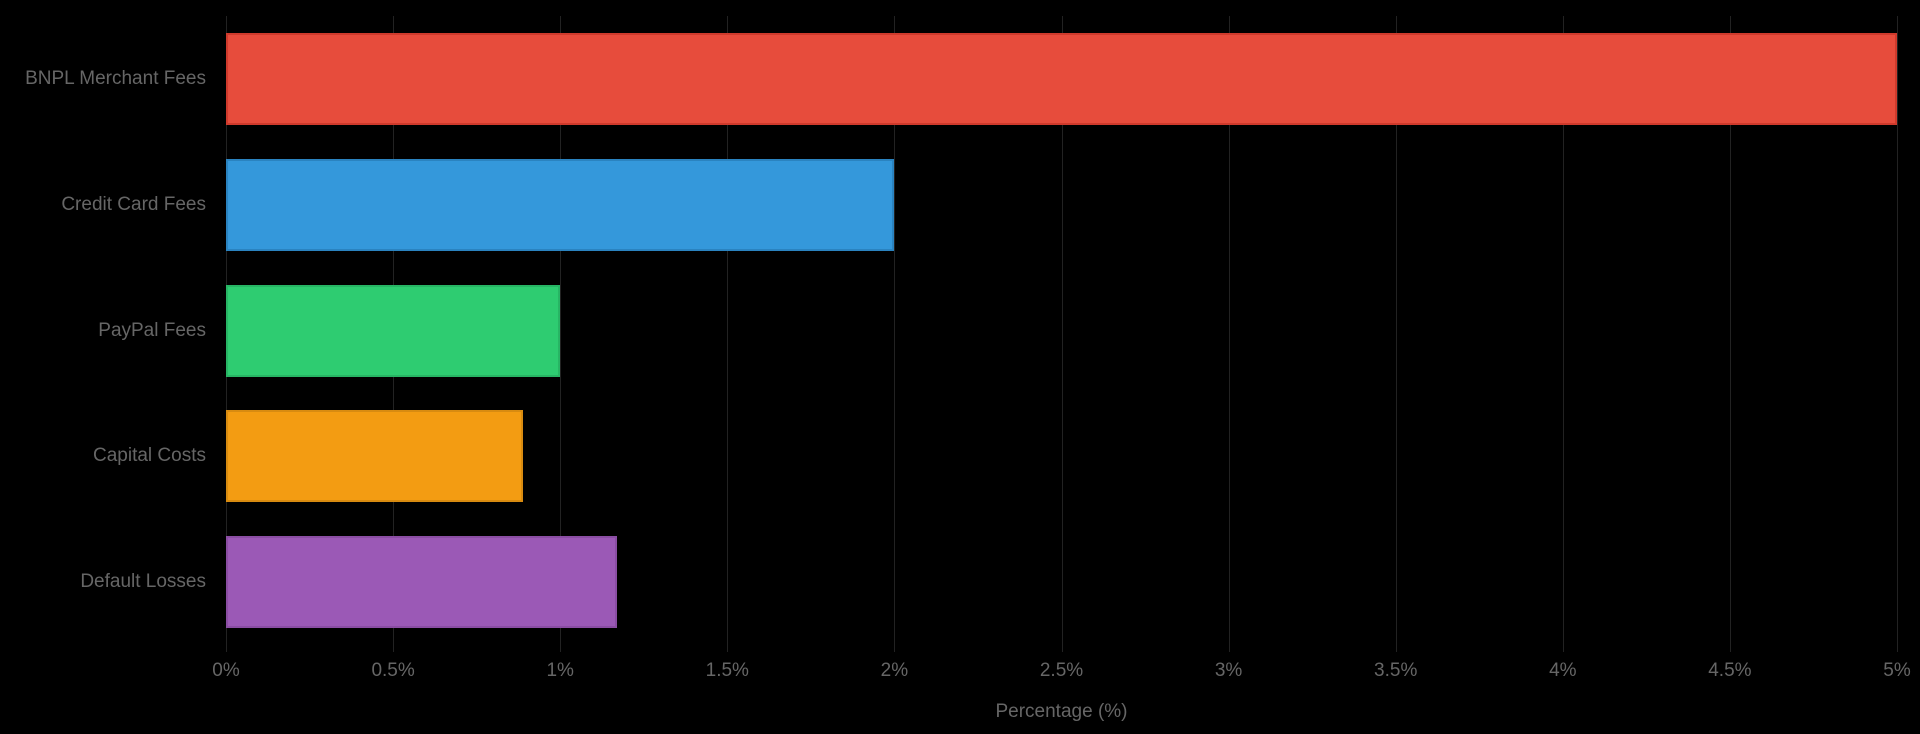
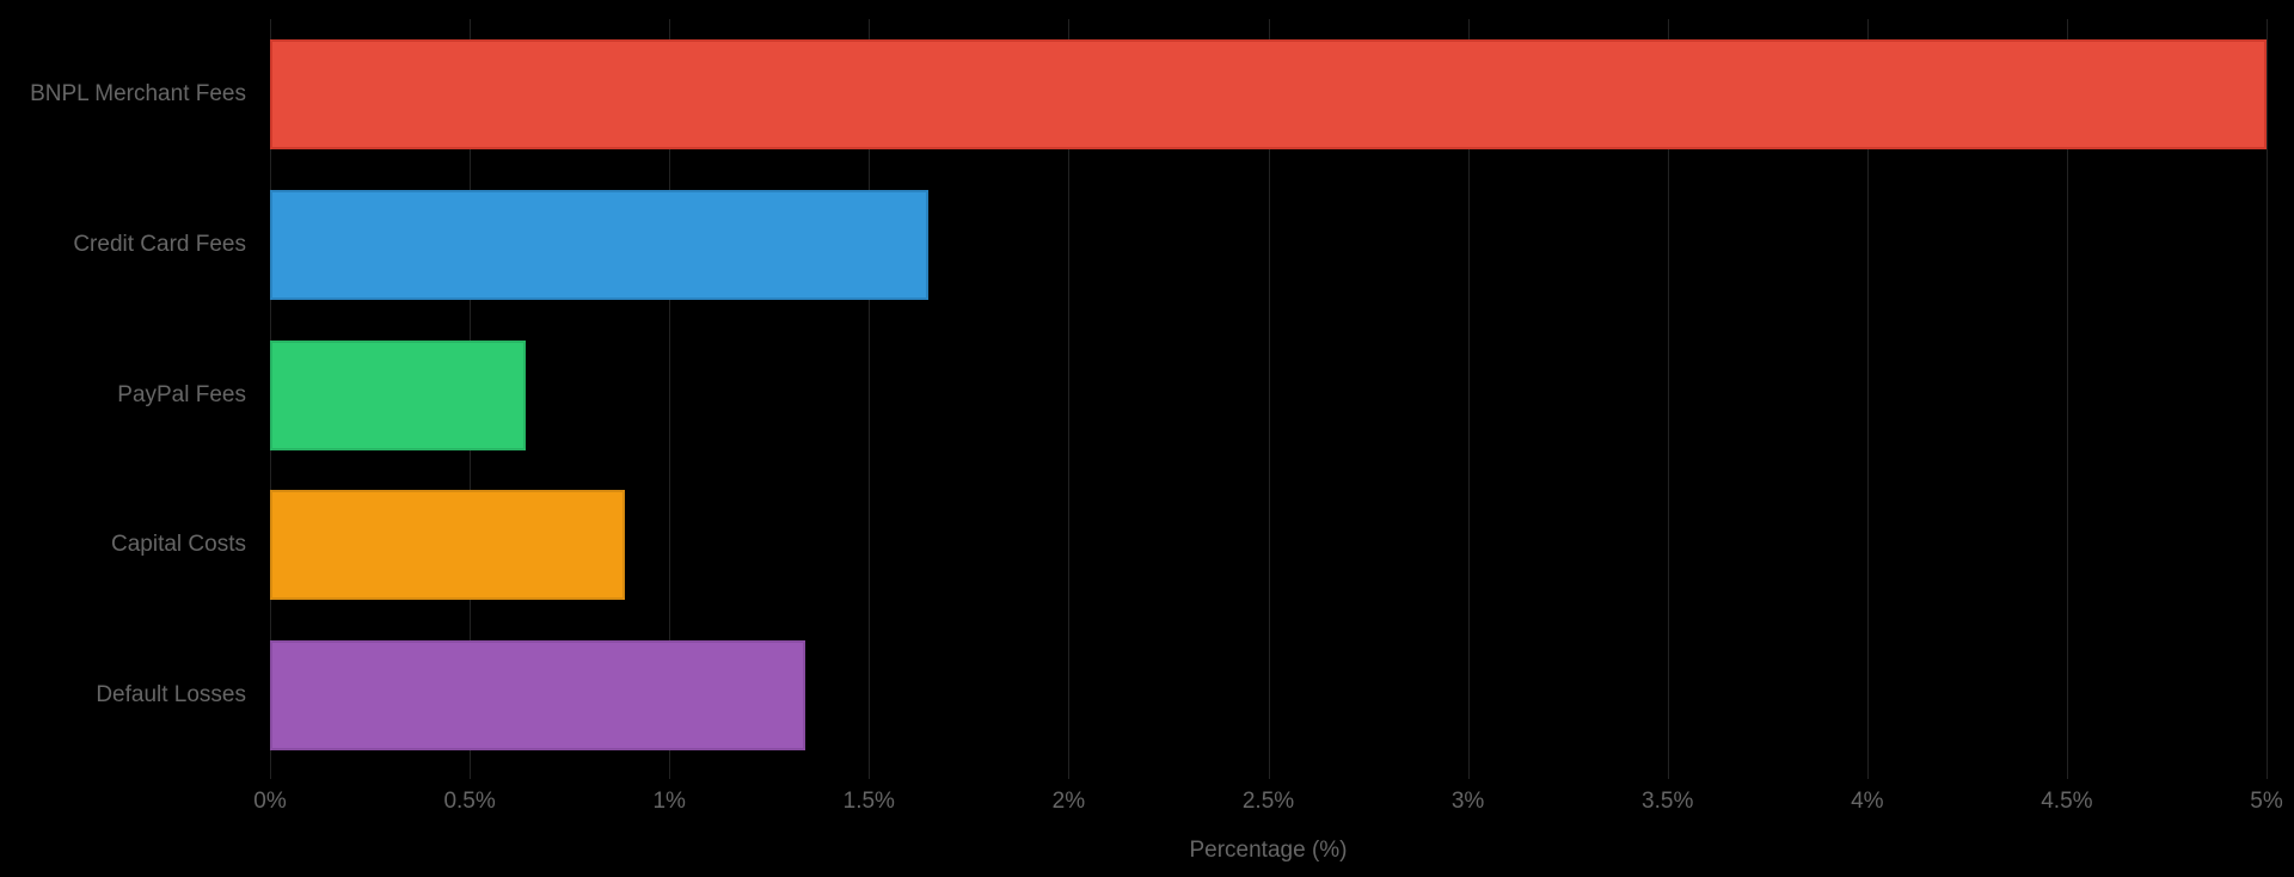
Credit Card Fees: 2.00% -> 1.65%
PayPal Fees: 1.00% -> 0.64%
Default Losses: 1.17% -> 1.34%
